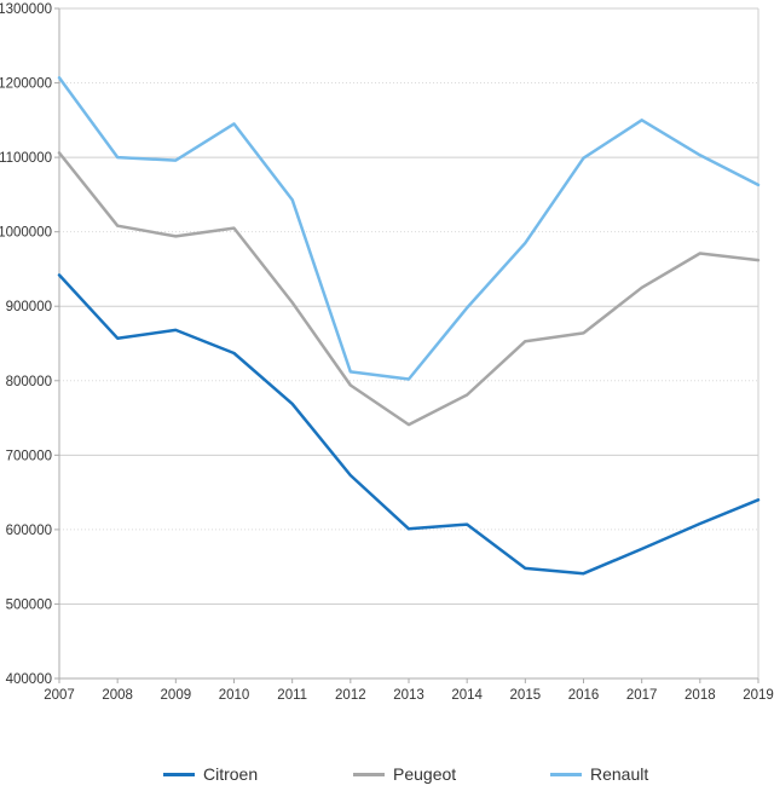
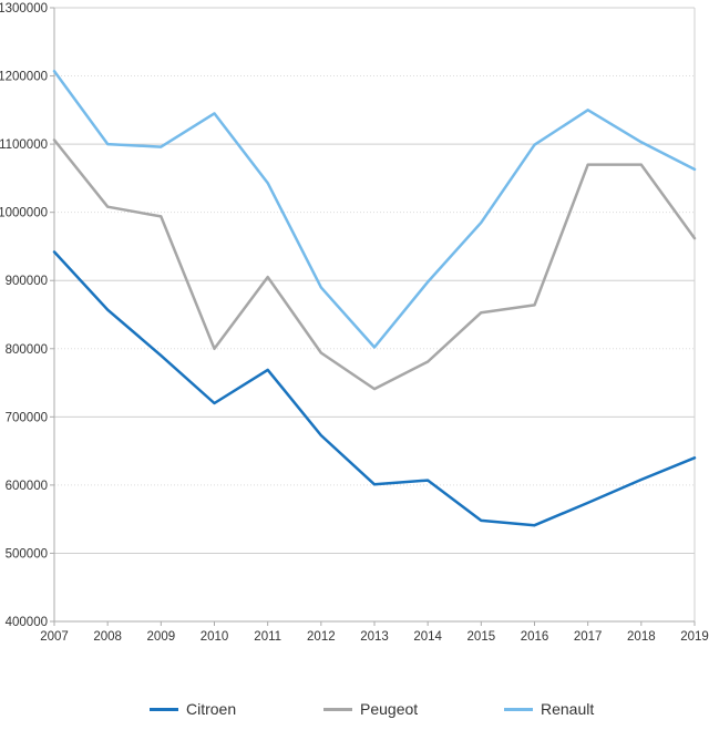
Citroen/2009: 870000 -> 790000
Citroen/2010: 840000 -> 720000
Peugeot/2010: 1000000 -> 800000
Renault/2012: 810000 -> 890000
Peugeot/2017: 920000 -> 1070000
Peugeot/2018: 970000 -> 1070000
